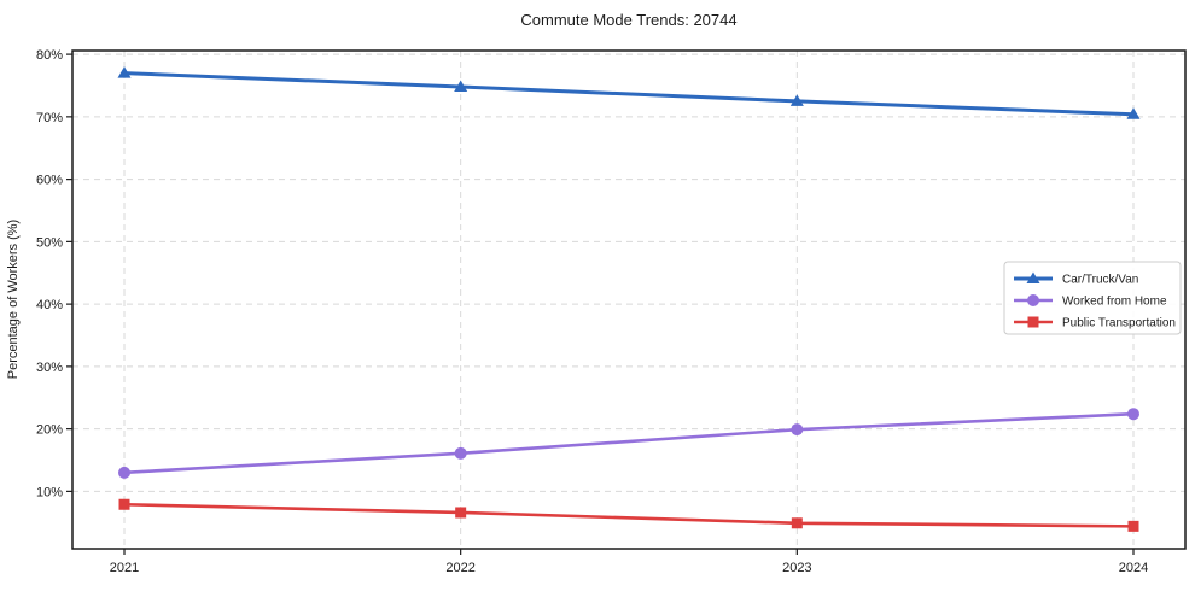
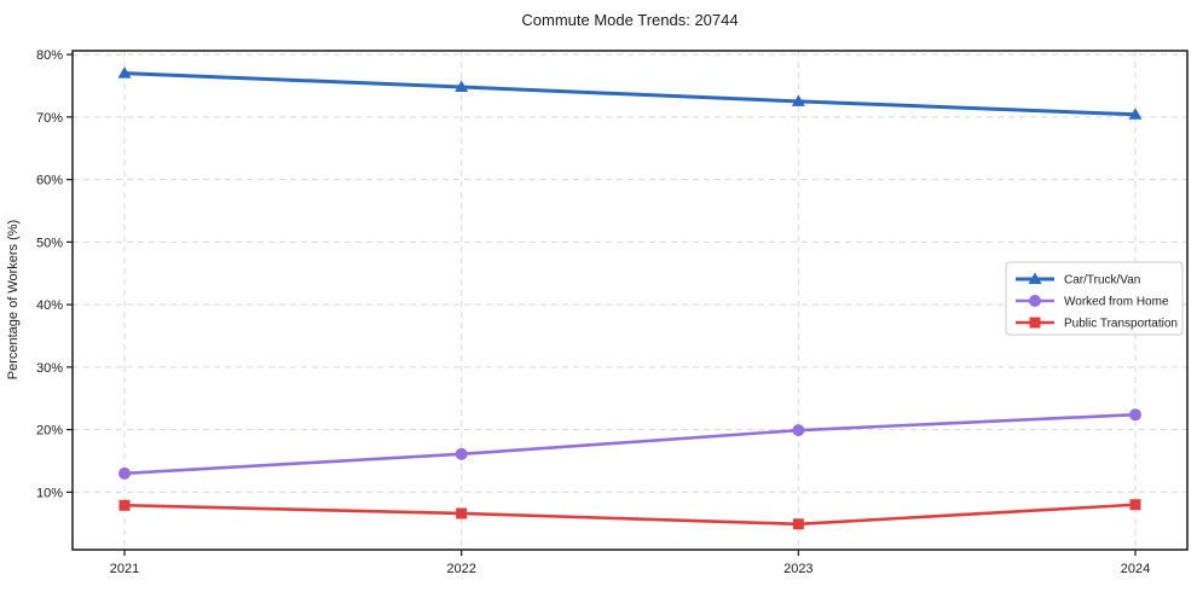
Public Transportation/2024: 4% -> 8%
